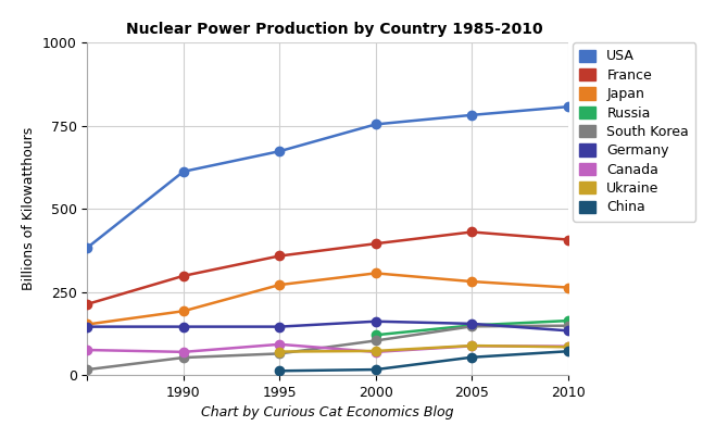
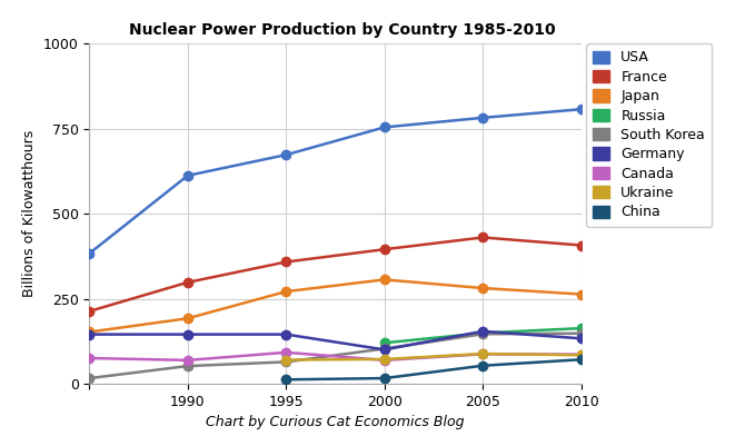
Germany/2000: 161 -> 100
